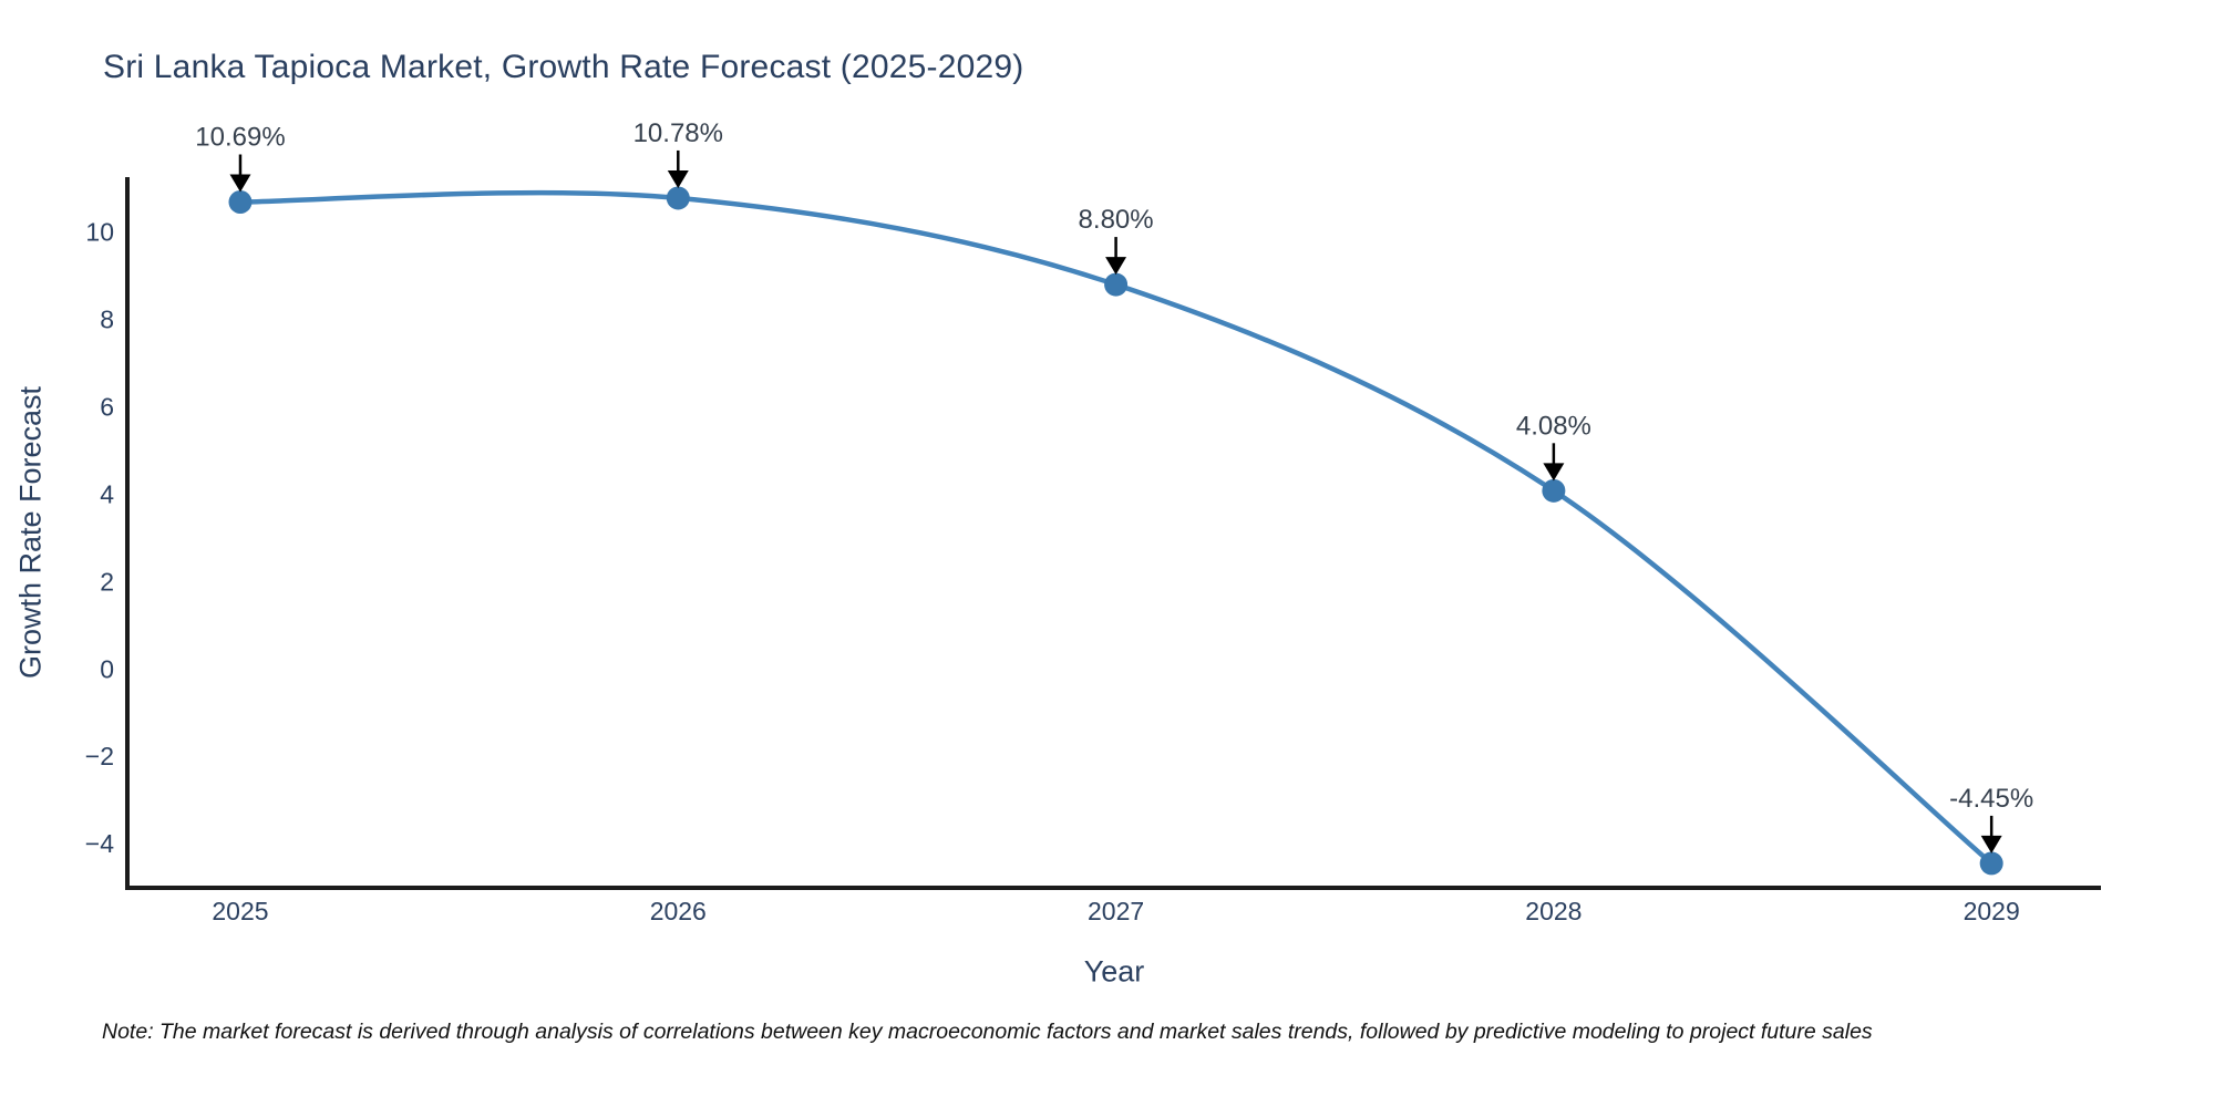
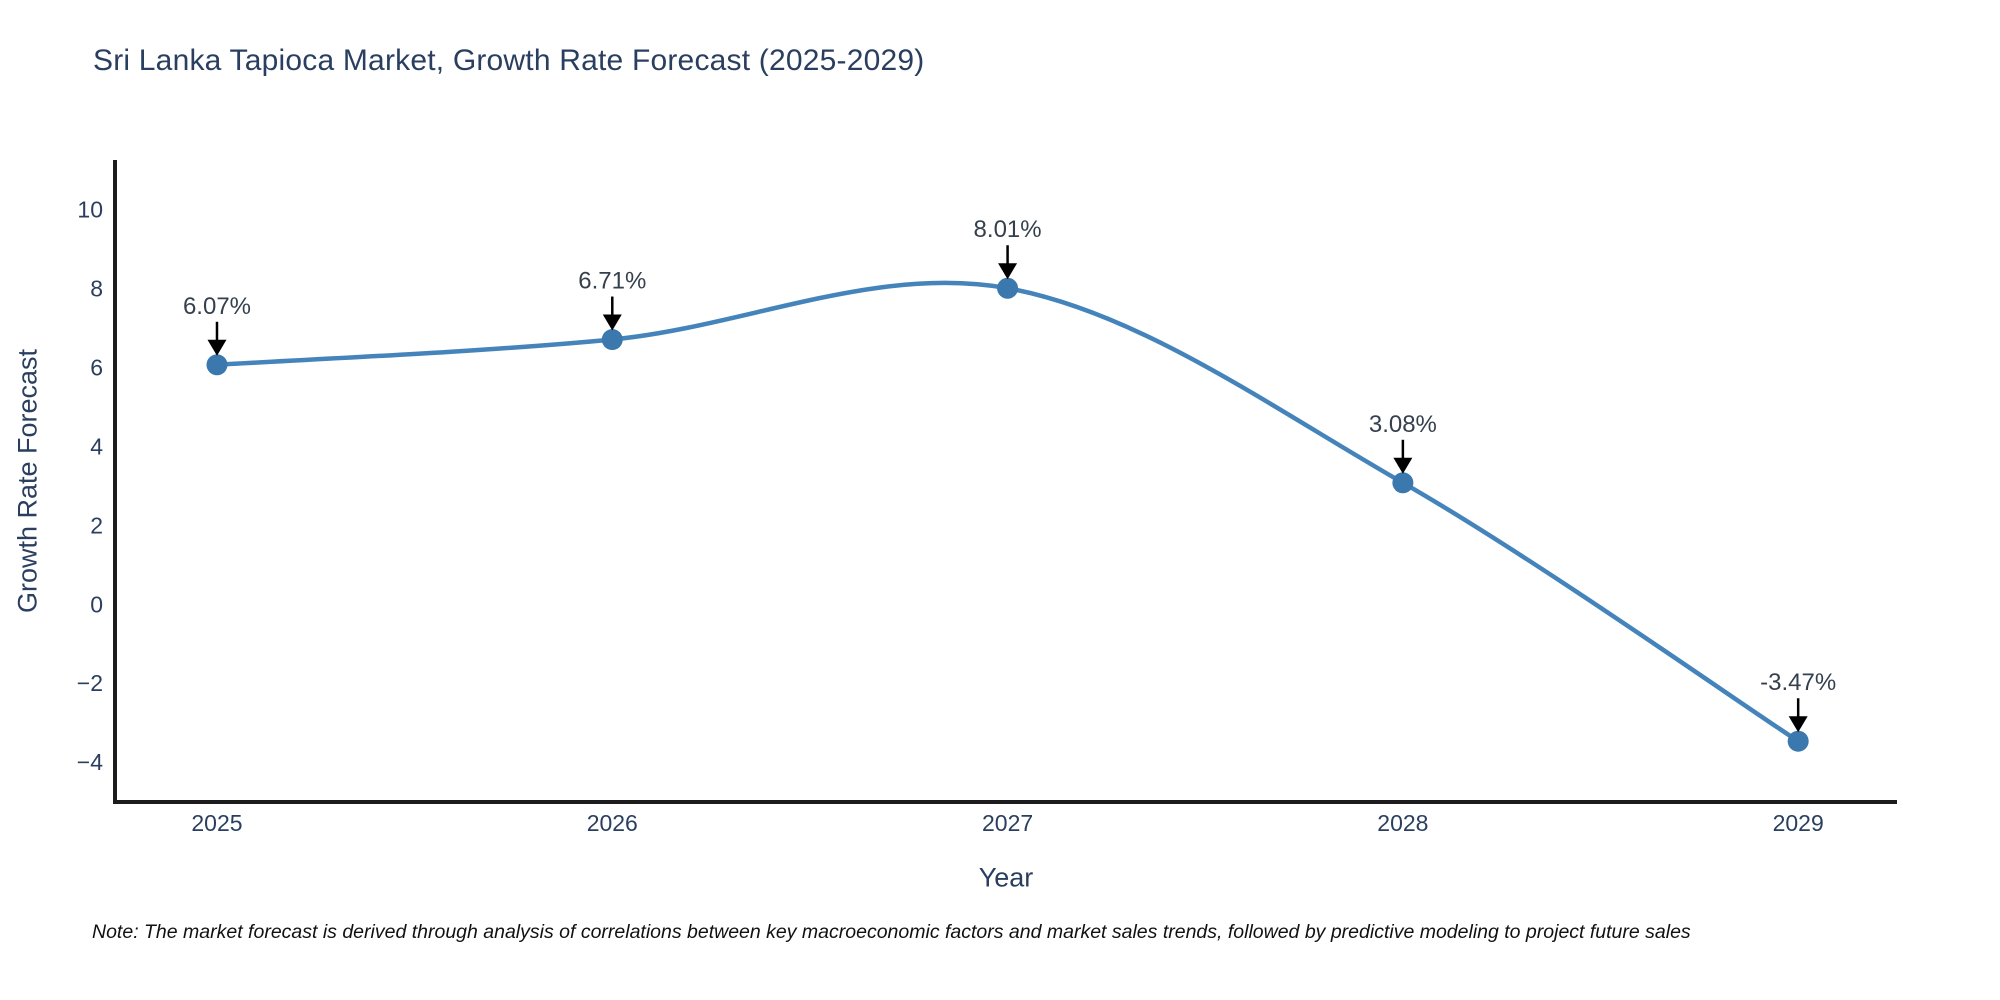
2025: 10.69% -> 6.07%
2026: 10.78% -> 6.71%
2027: 8.80% -> 8.01%
2028: 4.08% -> 3.08%
2029: -4.45% -> -3.47%
